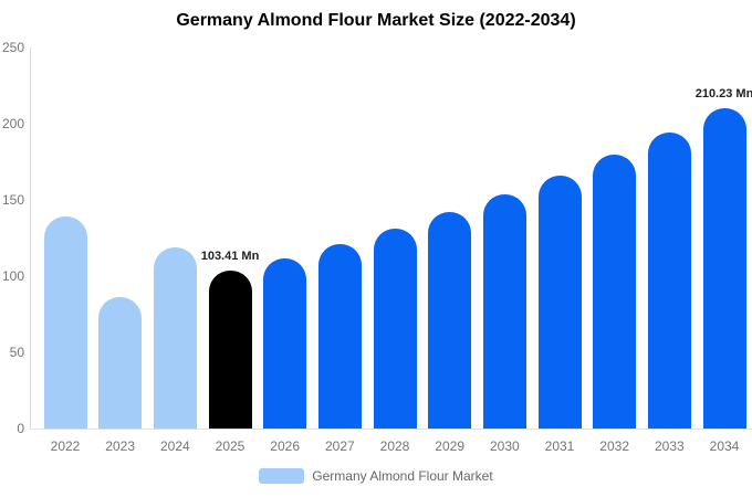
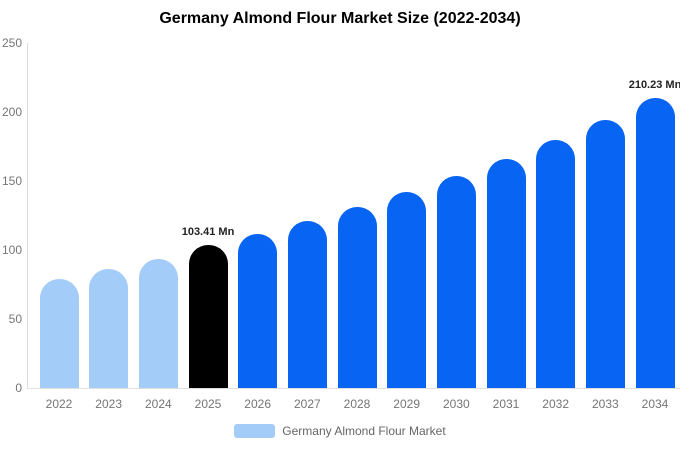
2022: 139 -> 79
2024: 119 -> 94
